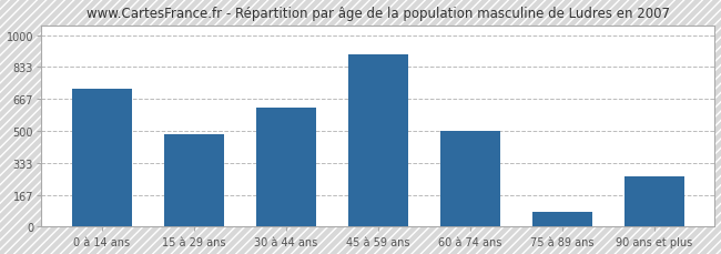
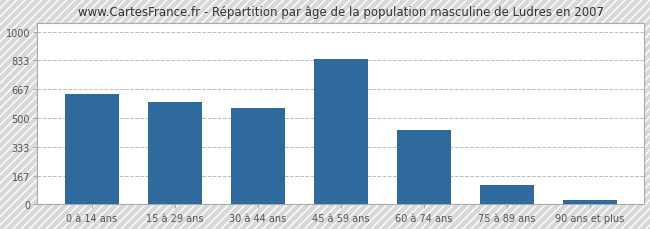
0 à 14 ans: 720 -> 640
15 à 29 ans: 480 -> 590
30 à 44 ans: 620 -> 560
45 à 59 ans: 900 -> 840
60 à 74 ans: 500 -> 430
75 à 89 ans: 80 -> 120
90 ans et plus: 260 -> 20
